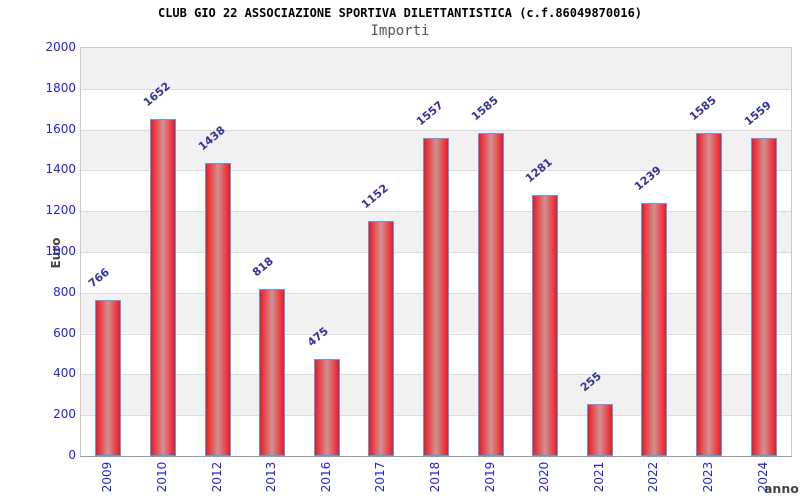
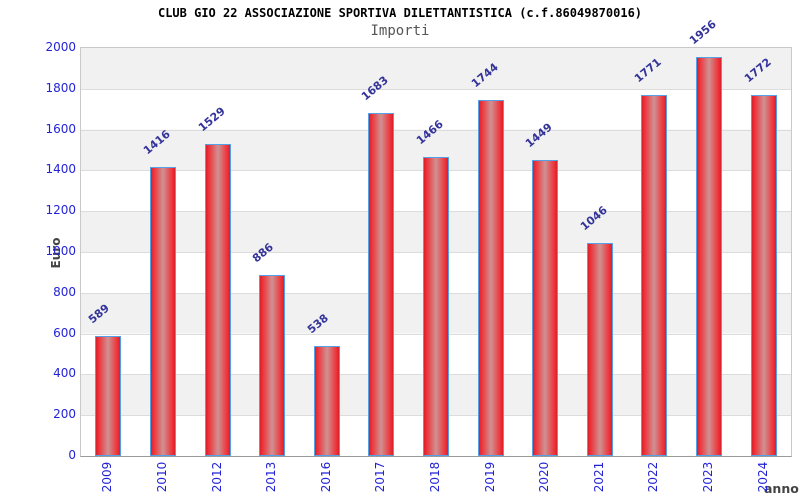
2009: 766 -> 589
2010: 1652 -> 1416
2012: 1438 -> 1529
2013: 818 -> 886
2016: 475 -> 538
2017: 1152 -> 1683
2018: 1557 -> 1466
2019: 1585 -> 1744
2020: 1281 -> 1449
2021: 255 -> 1046
2022: 1239 -> 1771
2023: 1585 -> 1956
2024: 1559 -> 1772
